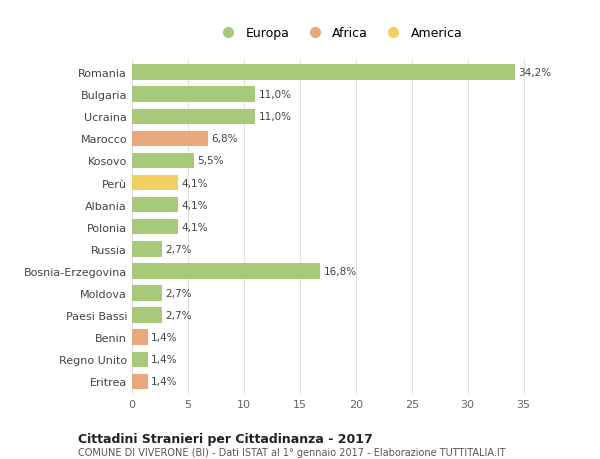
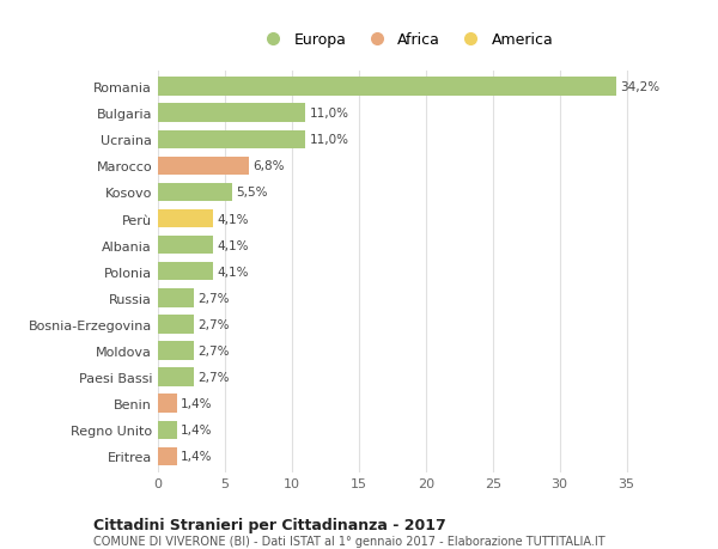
Bosnia-Erzegovina: 16,8% -> 2,7%
